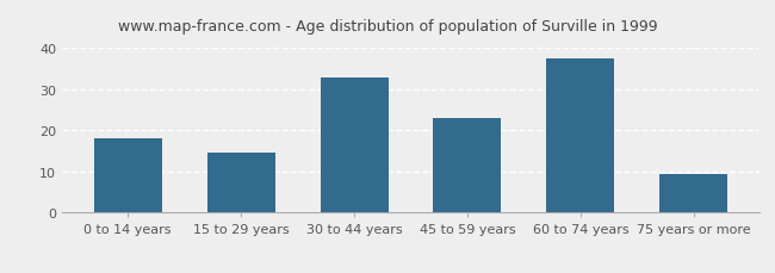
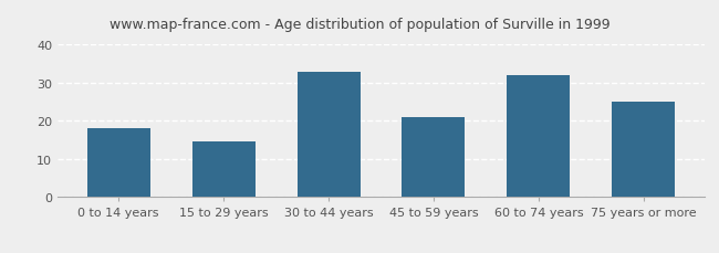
45 to 59 years: 23.0 -> 21.0
60 to 74 years: 37.5 -> 32.0
75 years or more: 9.5 -> 25.0
